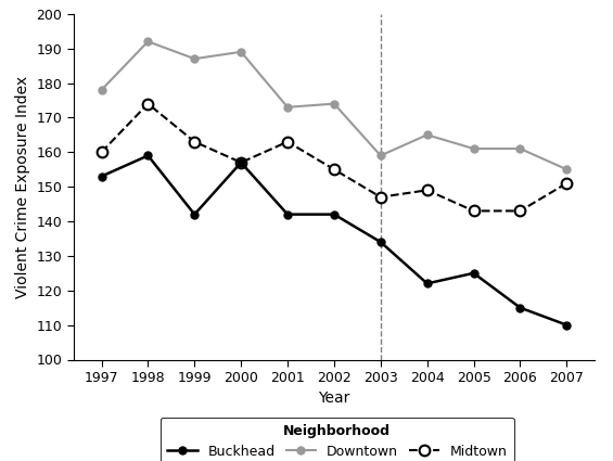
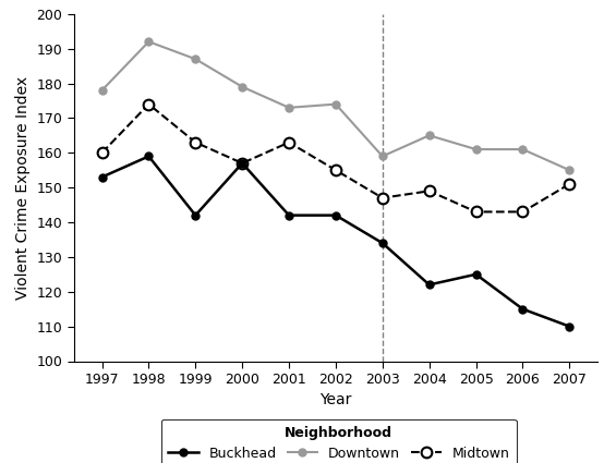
Downtown/2000: 189 -> 179
